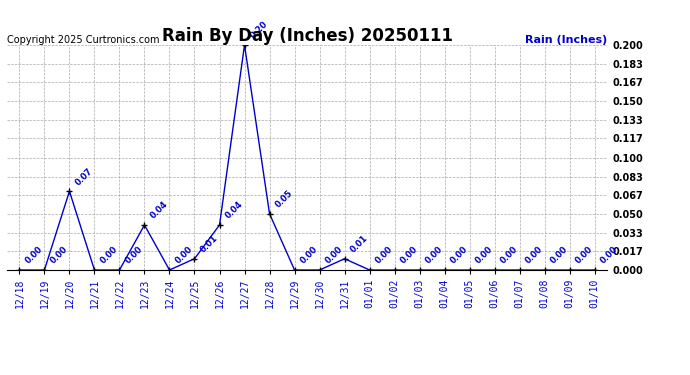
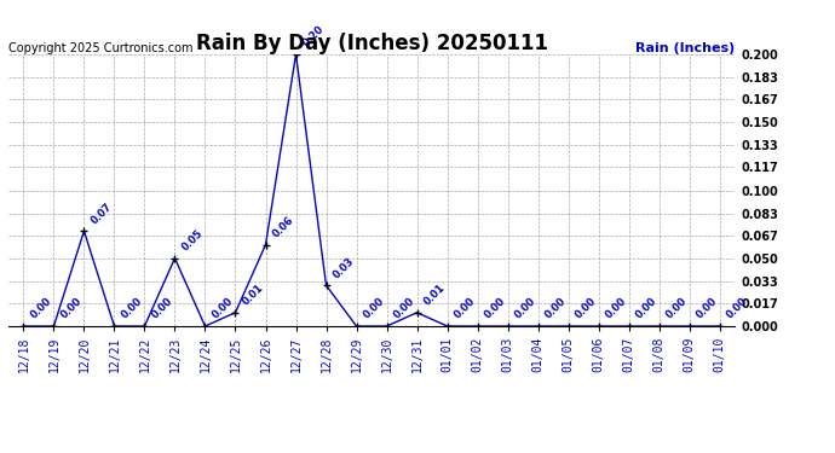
12/23: 0.04 -> 0.05
12/26: 0.04 -> 0.06
12/28: 0.05 -> 0.03
